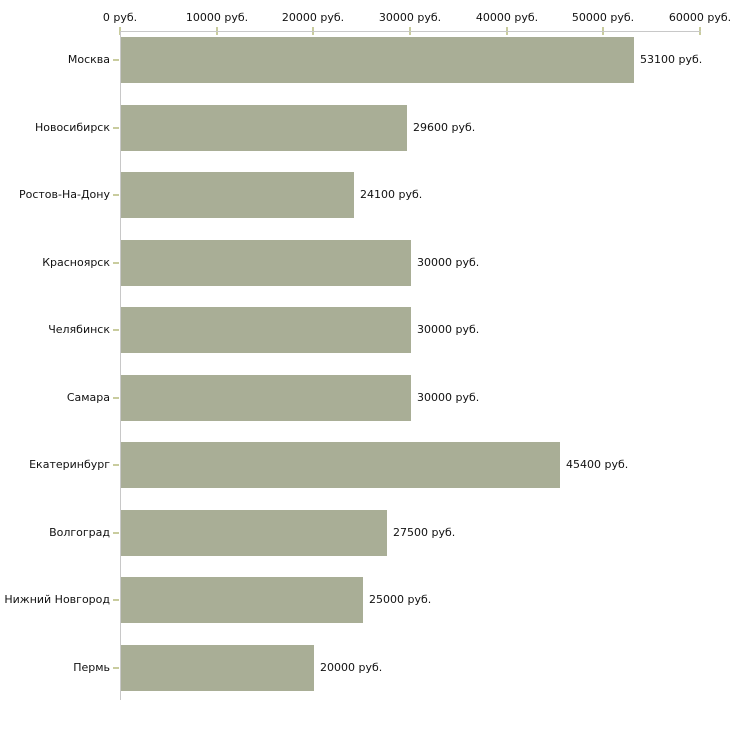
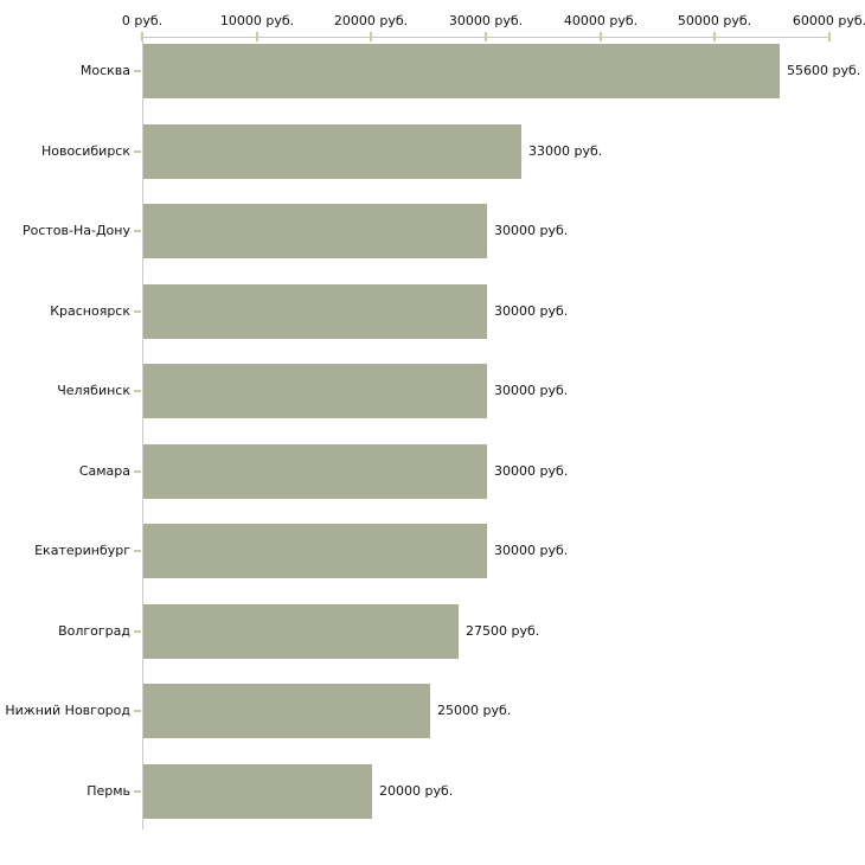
Москва: 53100 -> 55600
Новосибирск: 29600 -> 33000
Ростов-На-Дону: 24100 -> 30000
Екатеринбург: 45400 -> 30000
